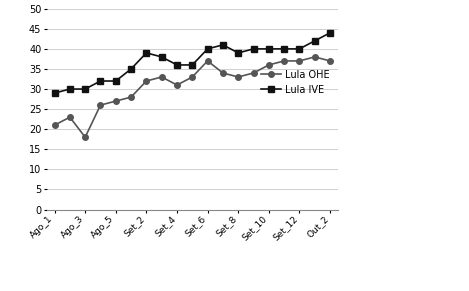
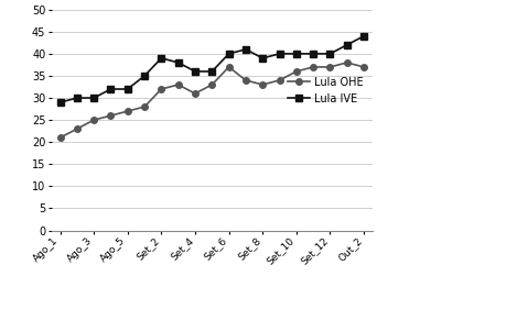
Lula OHE/Ago_3: 18 -> 25
